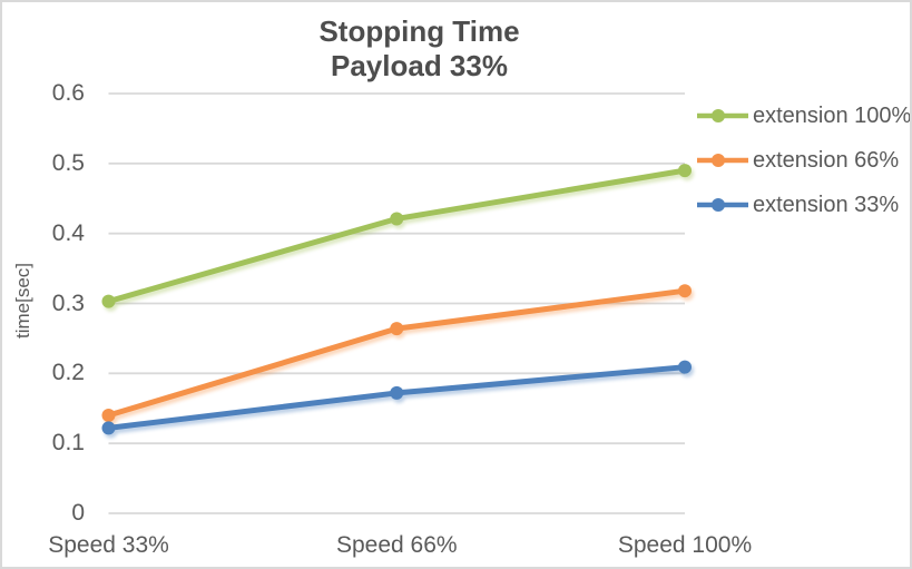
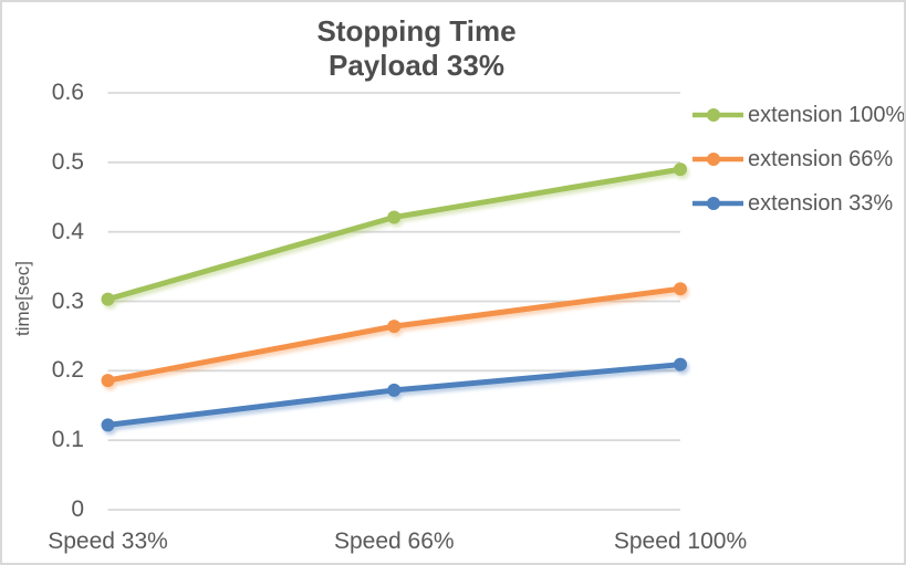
extension 66%/Speed 33%: 0.14 -> 0.19
